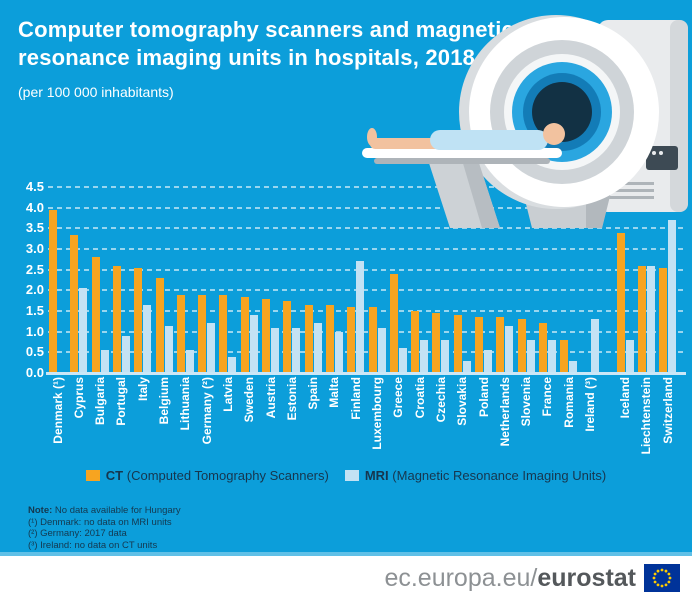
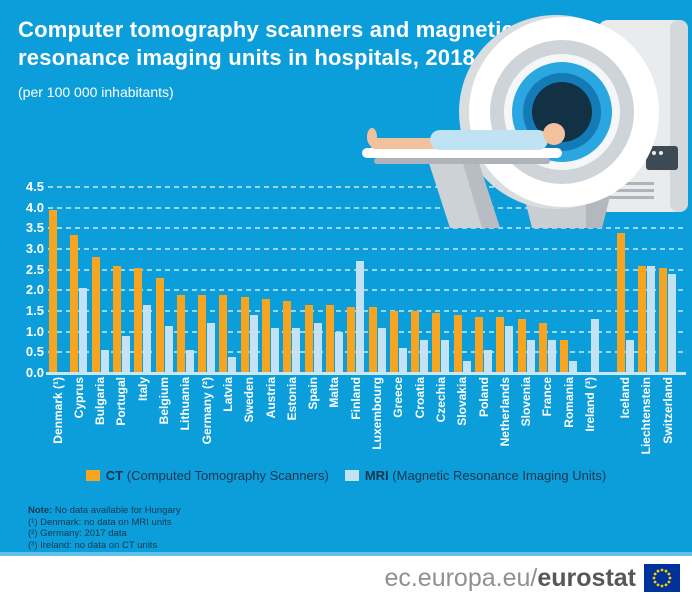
CT/Greece: 2.4 -> 1.5
MRI/Switzerland: 3.7 -> 2.4
